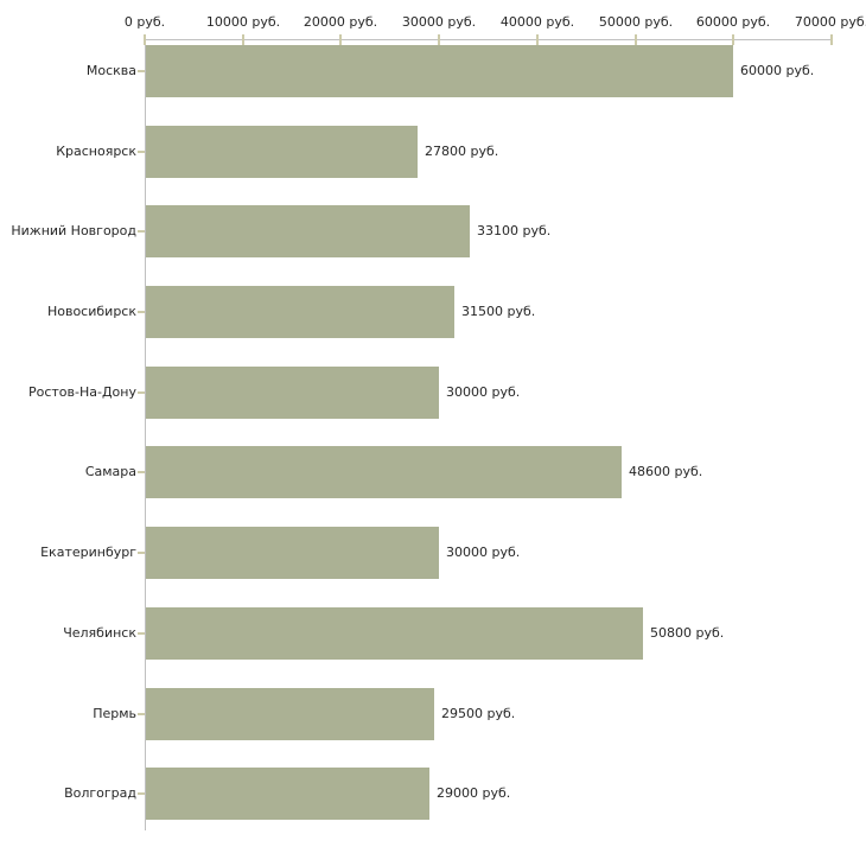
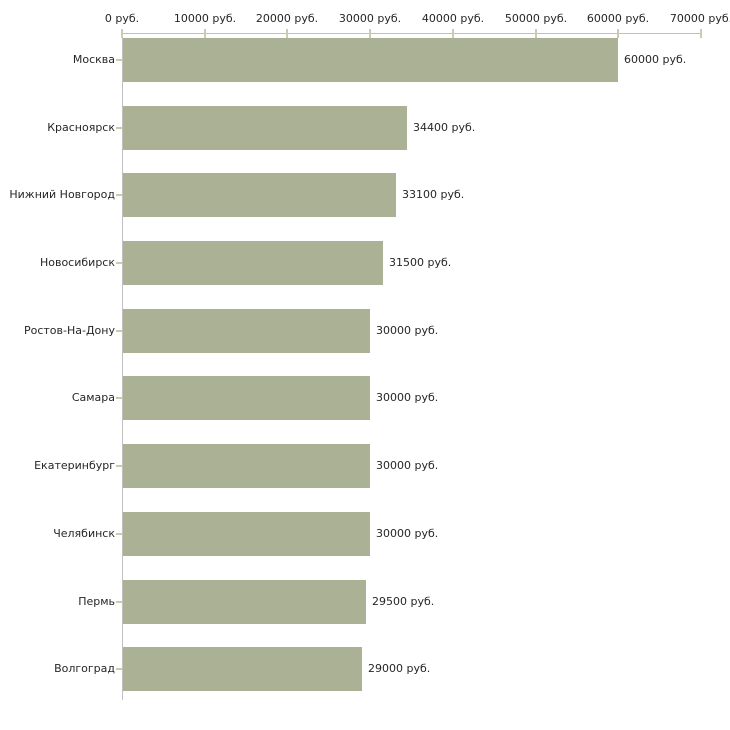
Красноярск: 27800 -> 34400
Самара: 48600 -> 30000
Челябинск: 50800 -> 30000
